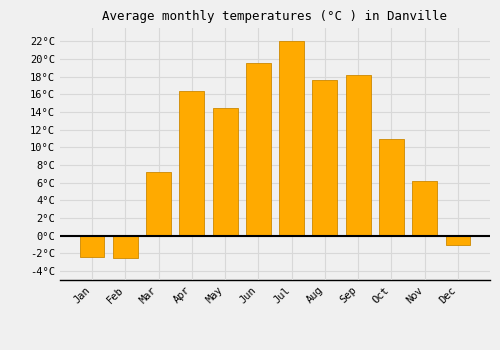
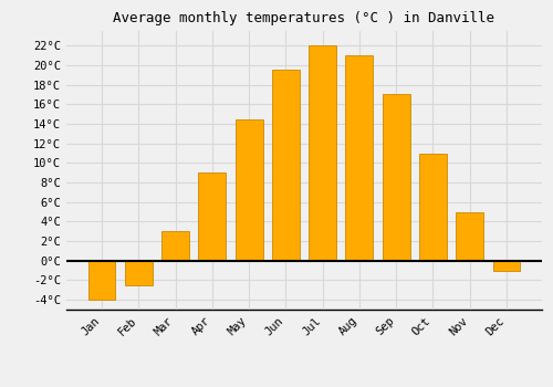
Jan: -2.4°C -> -4.0°C
Mar: 7.2°C -> 3.0°C
Apr: 16.4°C -> 9.0°C
Aug: 17.6°C -> 21.0°C
Sep: 18.2°C -> 17.0°C
Nov: 6.2°C -> 5.0°C
